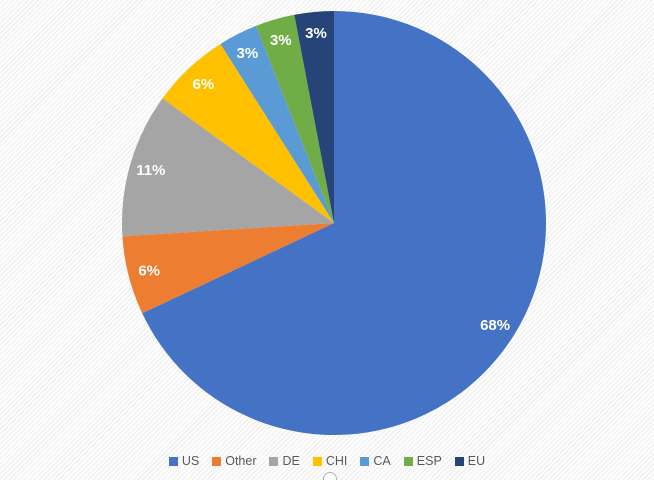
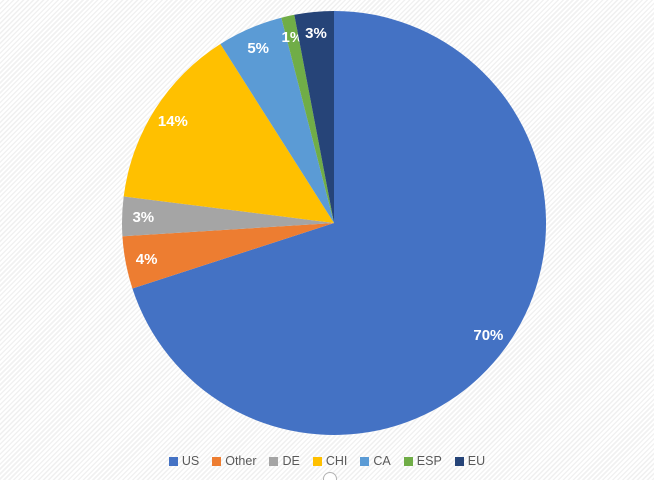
US: 68% -> 70%
Other: 6% -> 4%
DE: 11% -> 3%
CHI: 6% -> 14%
CA: 3% -> 5%
ESP: 3% -> 1%
